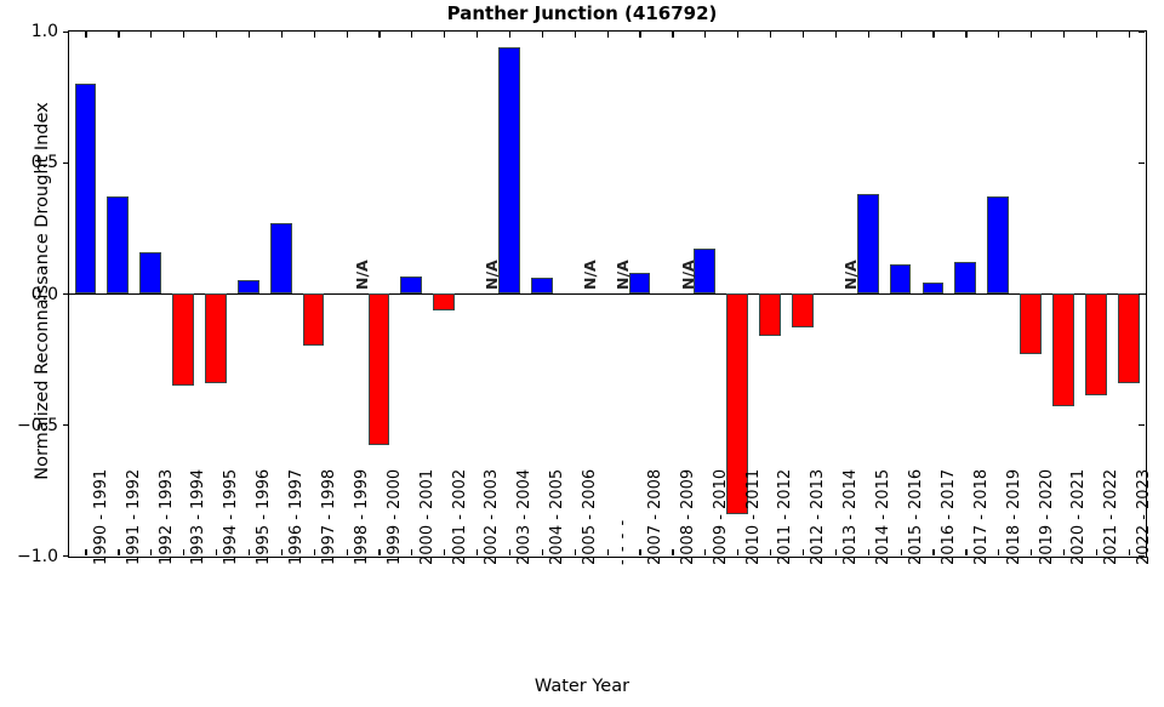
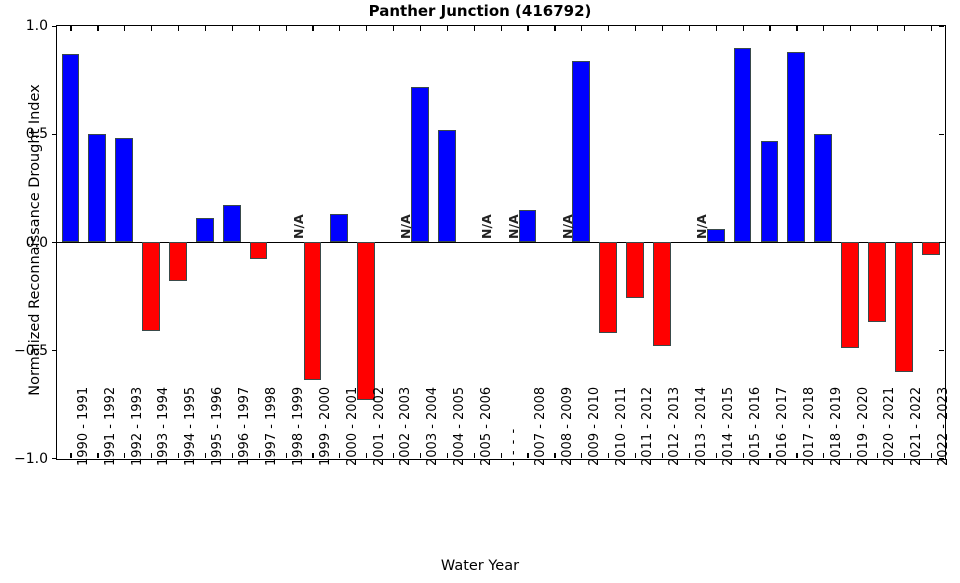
1990 - 1991: 0.80 -> 0.87
1991 - 1992: 0.37 -> 0.50
1992 - 1993: 0.16 -> 0.48
1993 - 1994: -0.35 -> -0.41
1994 - 1995: -0.34 -> -0.18
1995 - 1996: 0.05 -> 0.11
1996 - 1997: 0.27 -> 0.17
1997 - 1998: -0.20 -> -0.08
1999 - 2000: -0.58 -> -0.64
2000 - 2001: 0.07 -> 0.13
2001 - 2002: -0.07 -> -0.73
2003 - 2004: 0.94 -> 0.72
2004 - 2005: 0.06 -> 0.52
2007 - 2008: 0.08 -> 0.15
2009 - 2010: 0.17 -> 0.84
2010 - 2011: -0.84 -> -0.42
2011 - 2012: -0.16 -> -0.26
2012 - 2013: -0.13 -> -0.48
2014 - 2015: 0.38 -> 0.06
2015 - 2016: 0.11 -> 0.90
2016 - 2017: 0.04 -> 0.47
2017 - 2018: 0.12 -> 0.88
2018 - 2019: 0.37 -> 0.50
2019 - 2020: -0.23 -> -0.49
2020 - 2021: -0.43 -> -0.37
2021 - 2022: -0.39 -> -0.60
2022 - 2023: -0.34 -> -0.06
